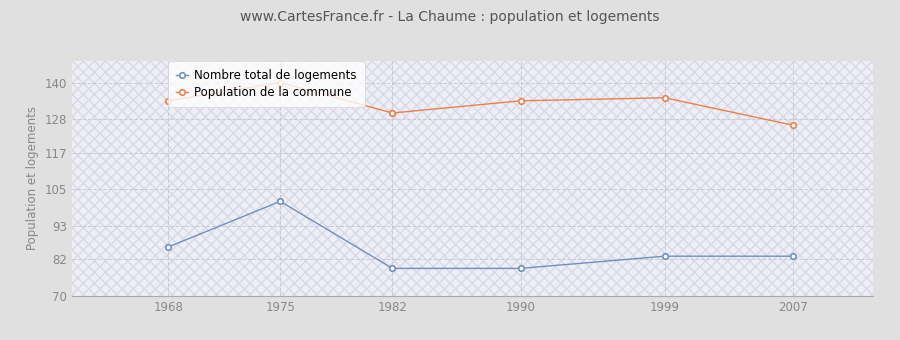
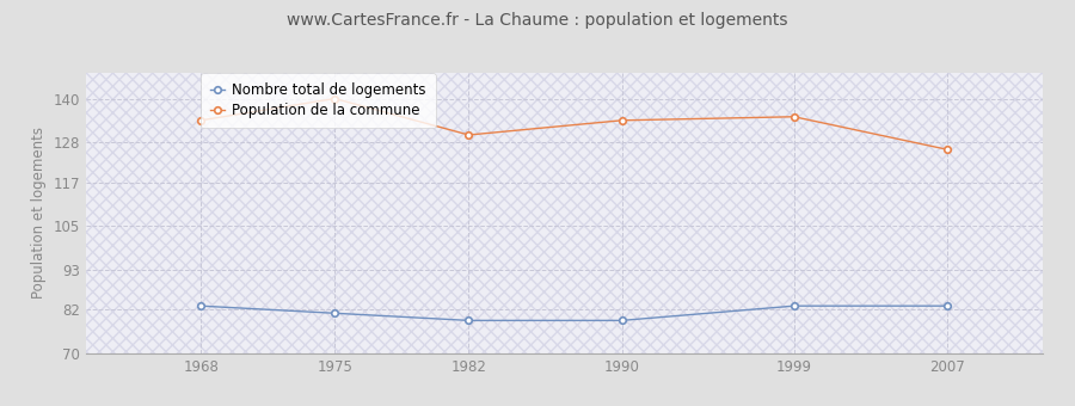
Nombre total de logements/1968: 86 -> 83
Nombre total de logements/1975: 101 -> 81
